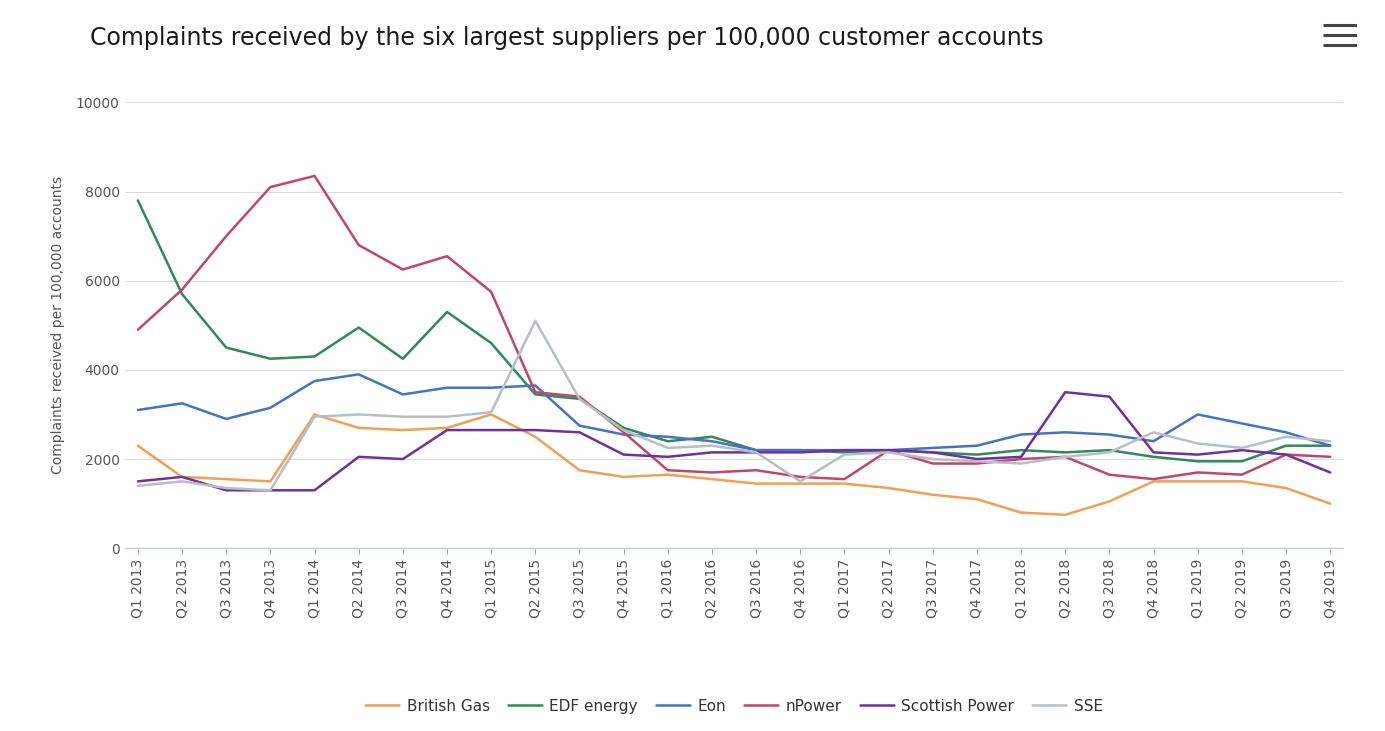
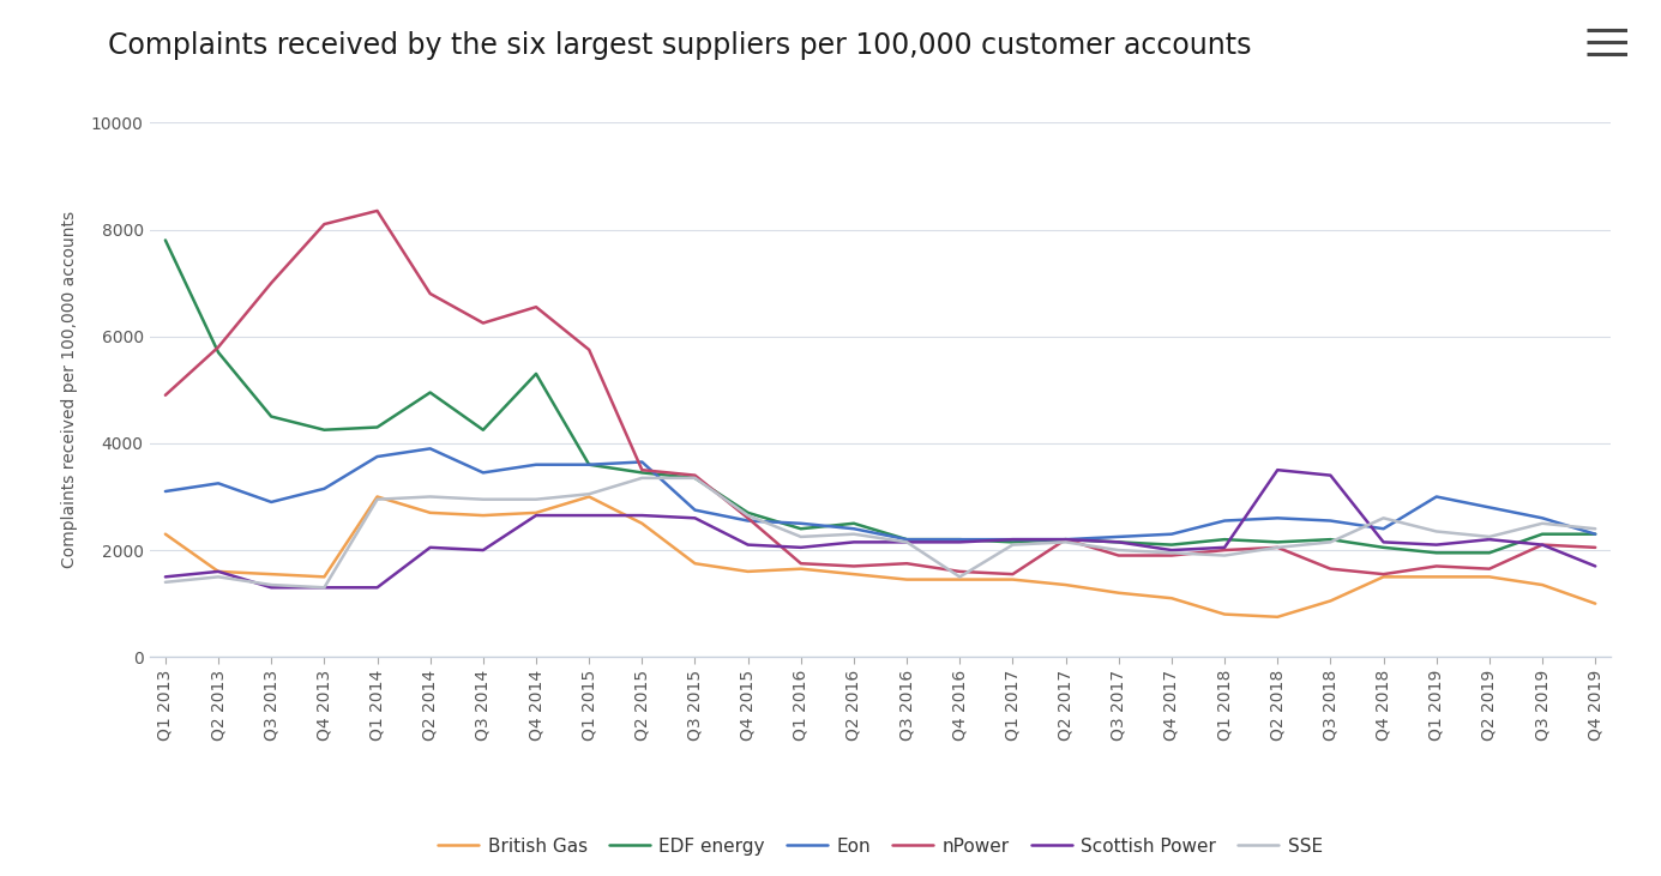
EDF energy/Q1 2015: 4600 -> 3600
SSE/Q2 2015: 5100 -> 3350
